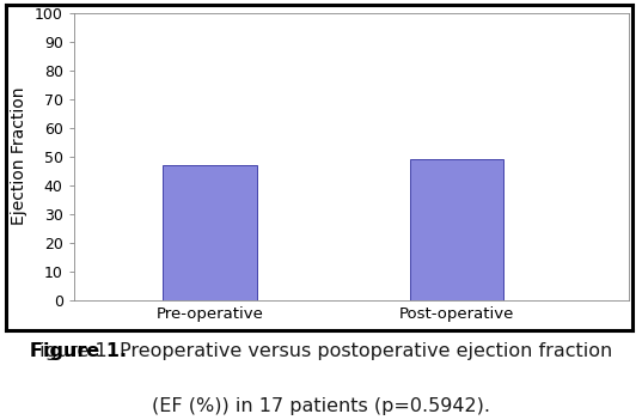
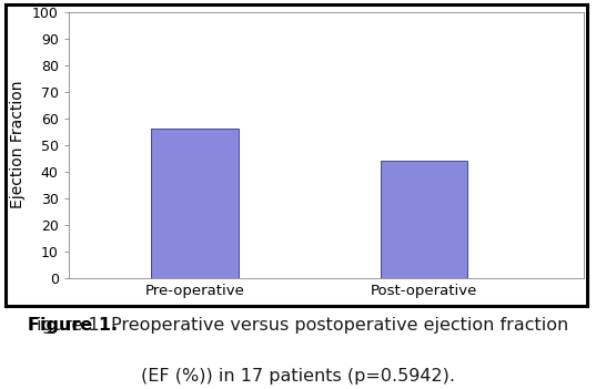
Pre-operative: 47 -> 56
Post-operative: 49 -> 44
